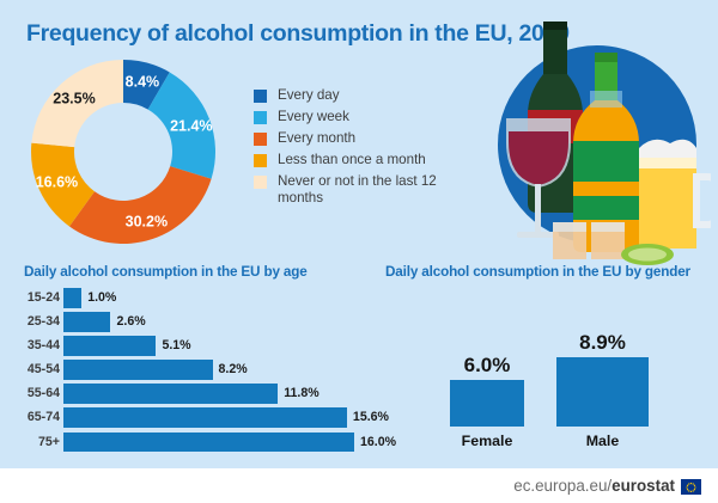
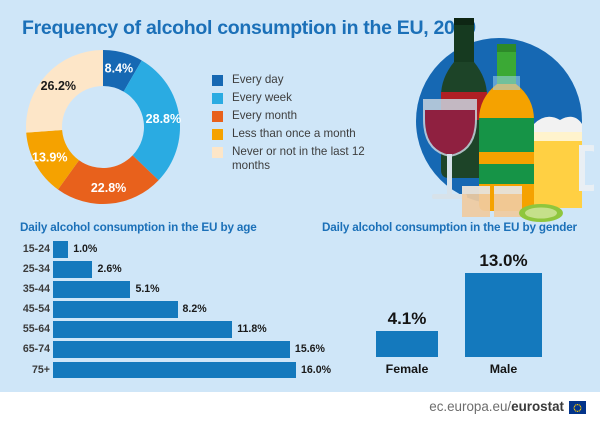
Frequency of alcohol consumption in the EU, 2019/Every week: 21.4% -> 28.8%
Frequency of alcohol consumption in the EU, 2019/Every month: 30.2% -> 22.8%
Frequency of alcohol consumption in the EU, 2019/Less than once a month: 16.6% -> 13.9%
Frequency of alcohol consumption in the EU, 2019/Never or not in the last 12 months: 23.5% -> 26.2%
Daily alcohol consumption in the EU by gender/Female: 6.0% -> 4.1%
Daily alcohol consumption in the EU by gender/Male: 8.9% -> 13.0%
